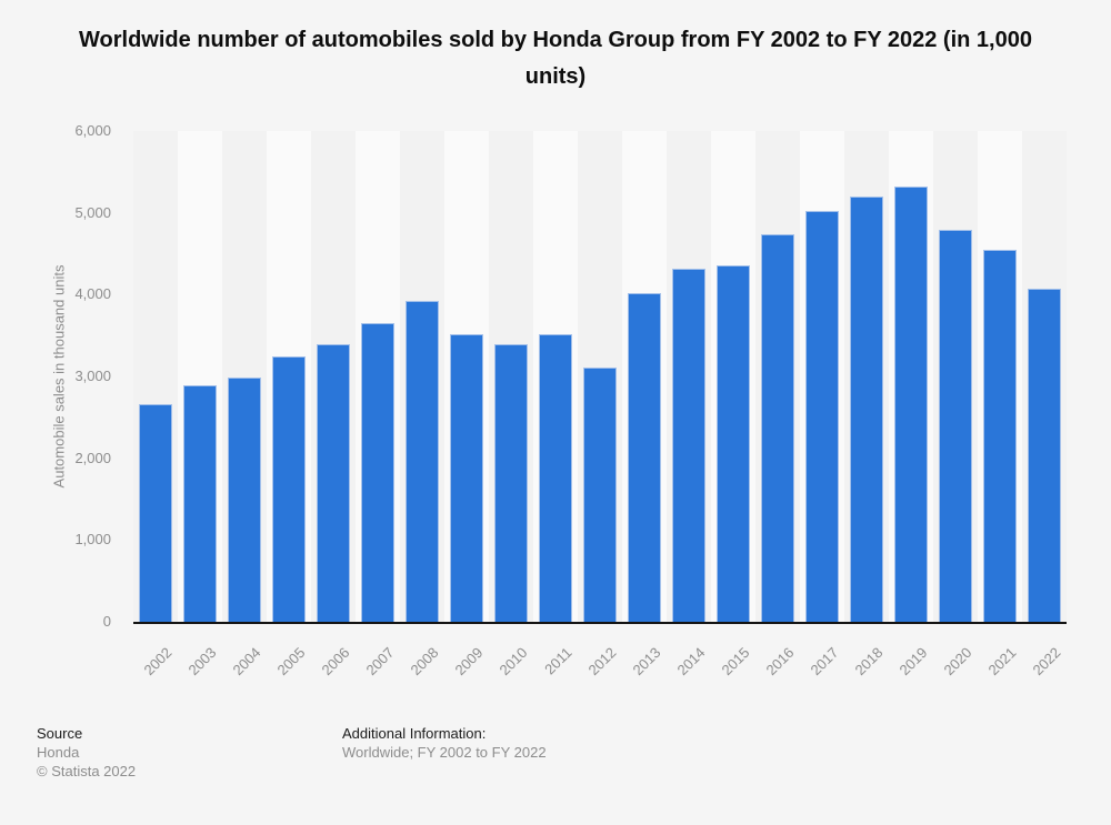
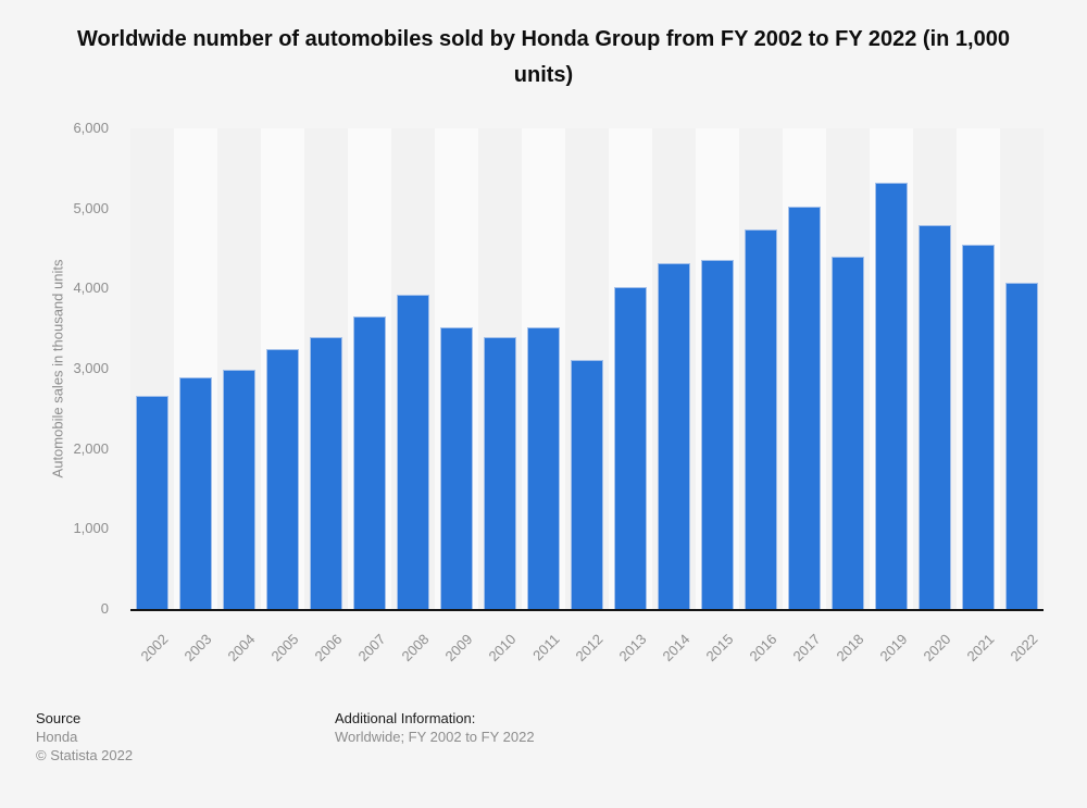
2018: 5200 -> 4400
